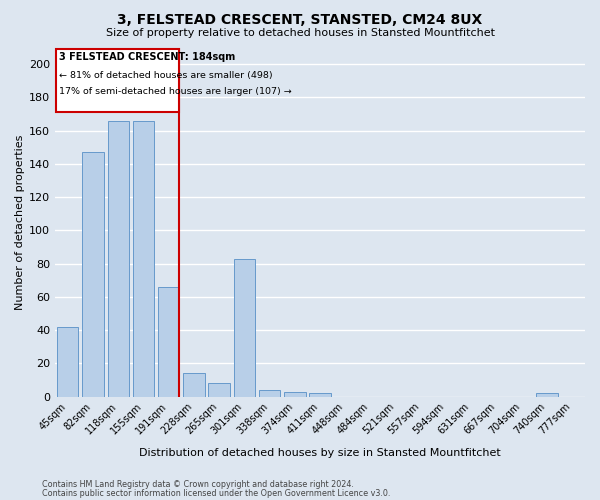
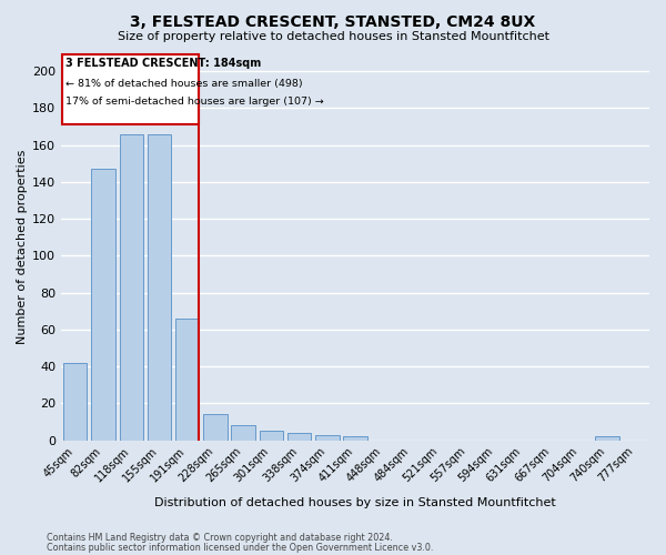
301sqm: 83 -> 5
